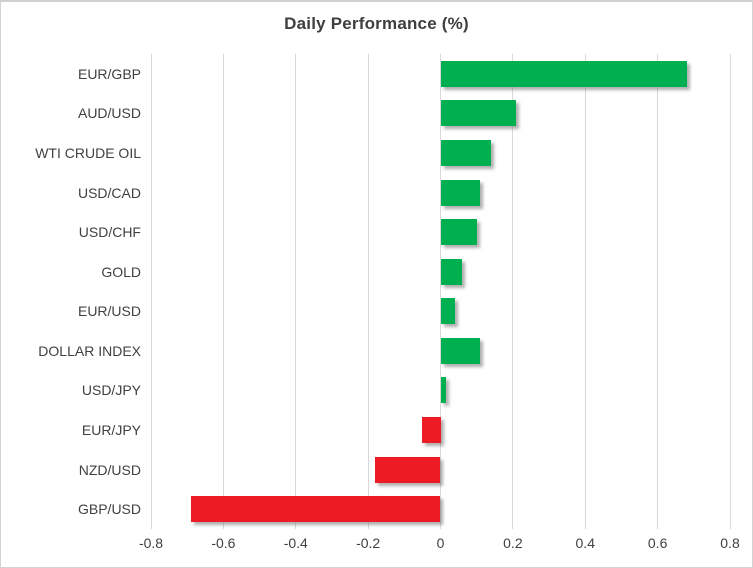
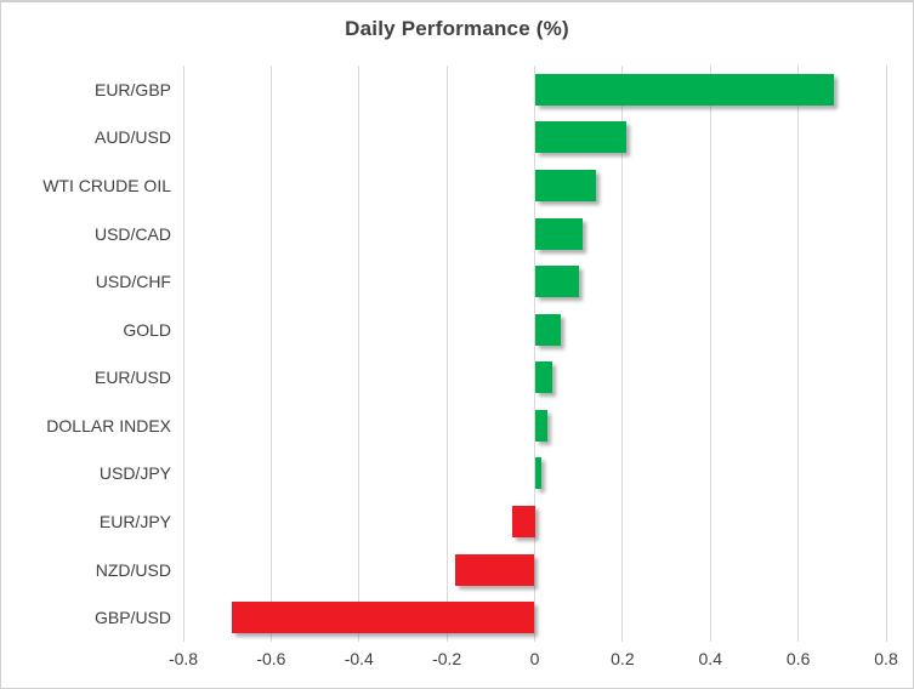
DOLLAR INDEX: 0.11 -> 0.03
